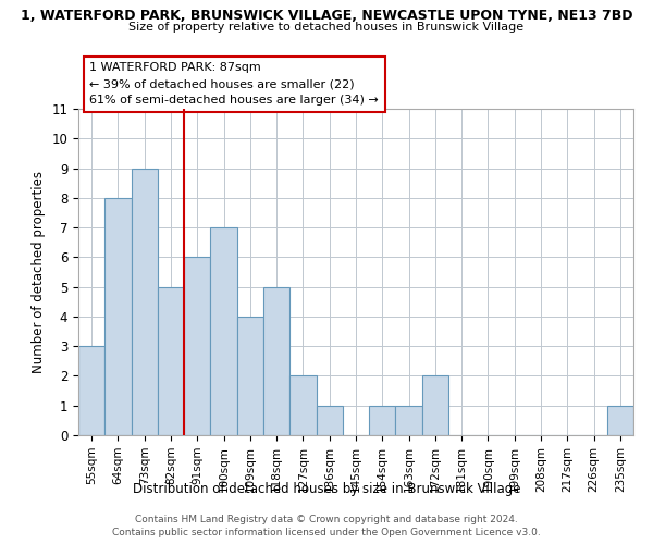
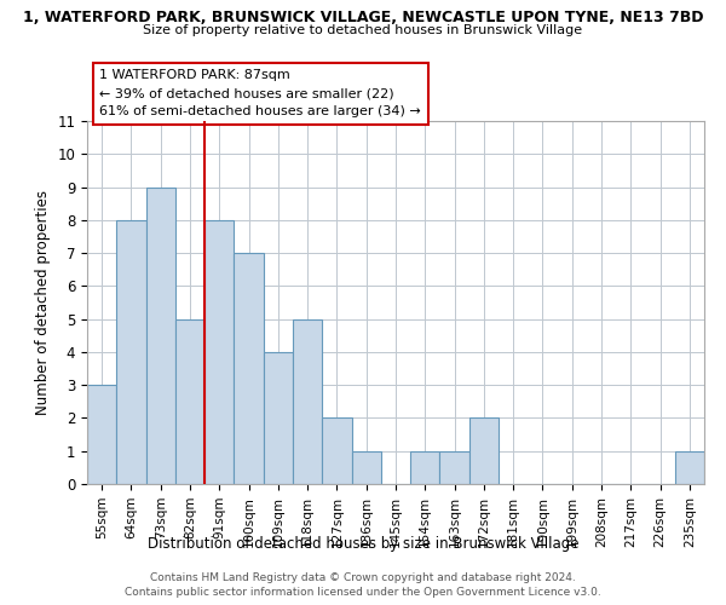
91sqm: 6 -> 8
